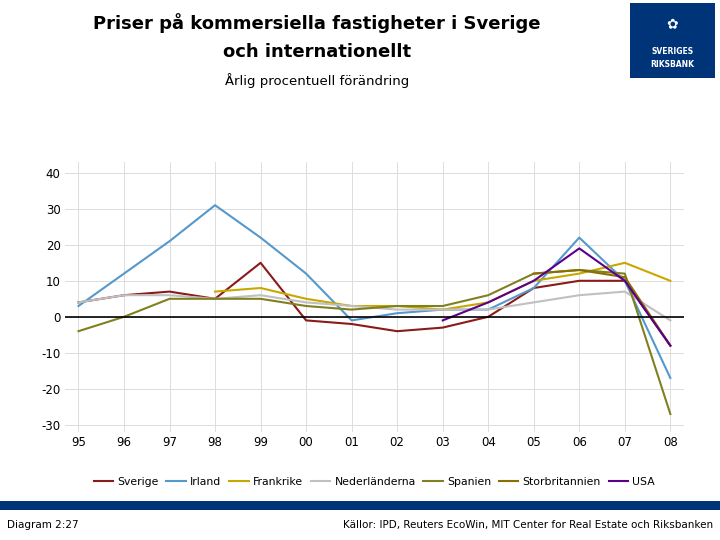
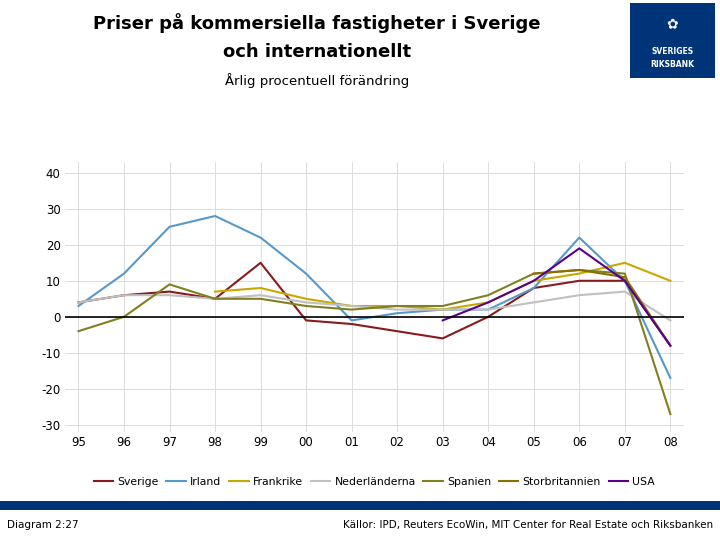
Irland/97: 21 -> 25
Spanien/97: 5 -> 9
Irland/98: 31 -> 28
Sverige/03: -3 -> -6
